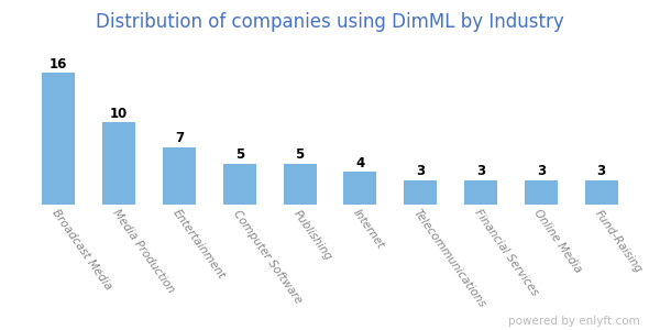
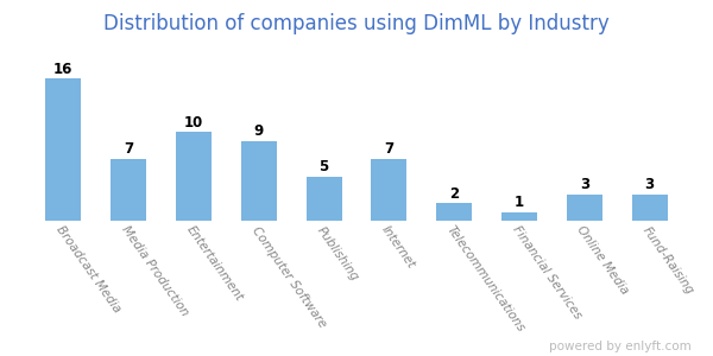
Media Production: 10 -> 7
Entertainment: 7 -> 10
Computer Software: 5 -> 9
Internet: 4 -> 7
Telecommunications: 3 -> 2
Financial Services: 3 -> 1
